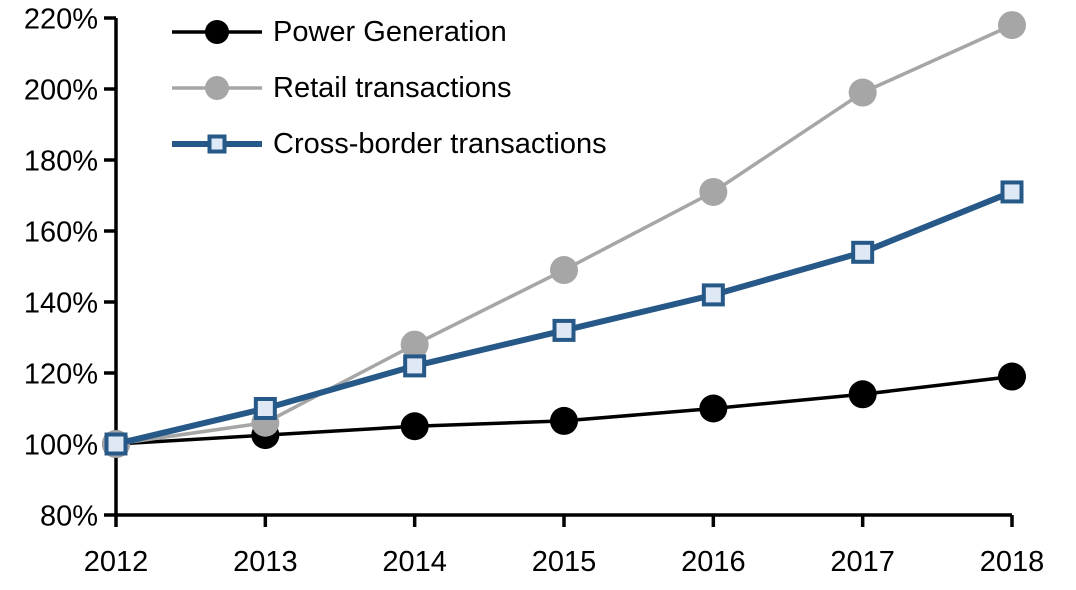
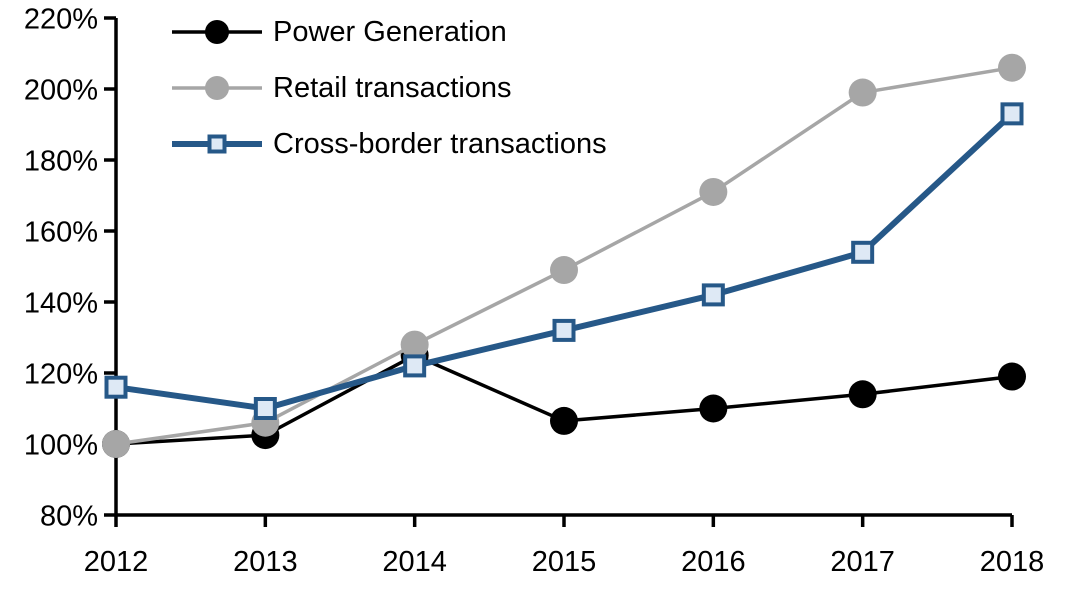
Cross-border transactions/2012: 100% -> 116%
Power Generation/2014: 105% -> 125%
Retail transactions/2018: 218% -> 206%
Cross-border transactions/2018: 171% -> 193%
